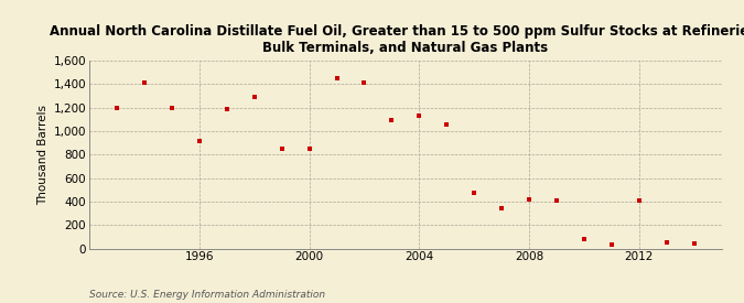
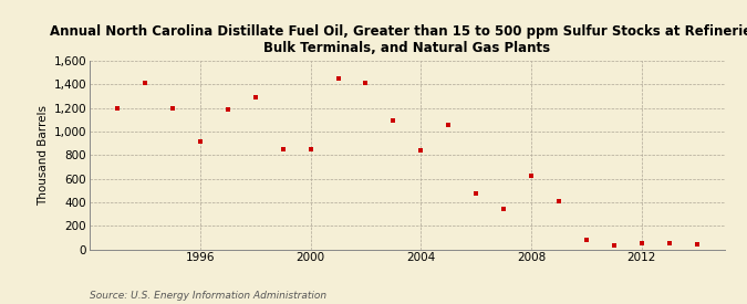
2004: 1,130 -> 840
2008: 420 -> 620
2012: 410 -> 60
